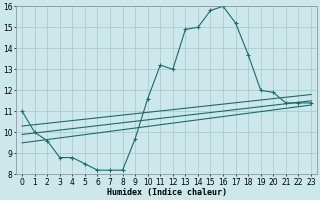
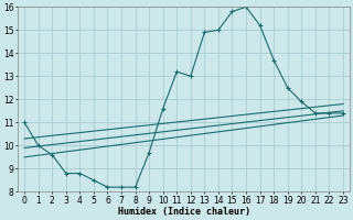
19: 12.0 -> 12.5
